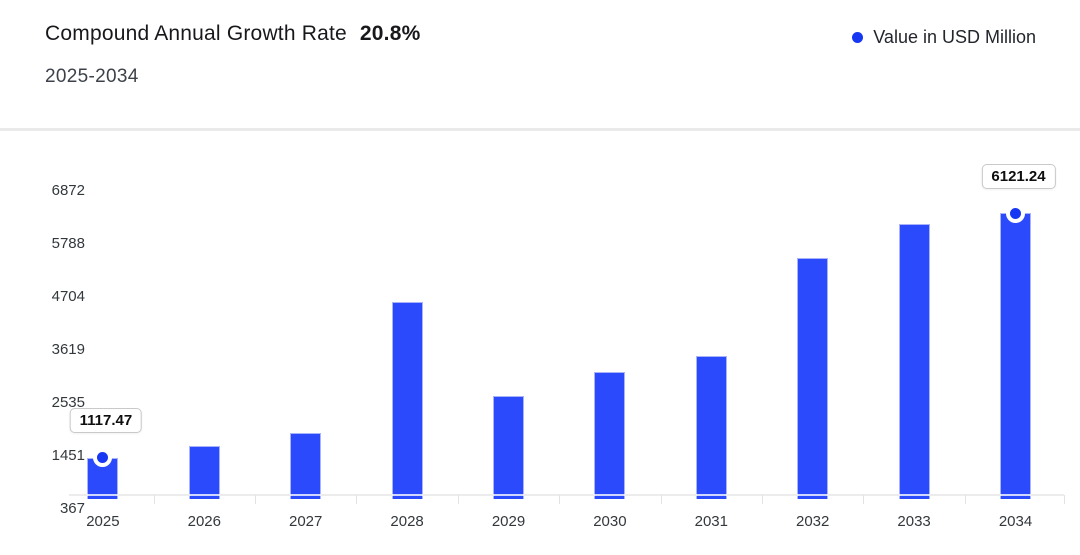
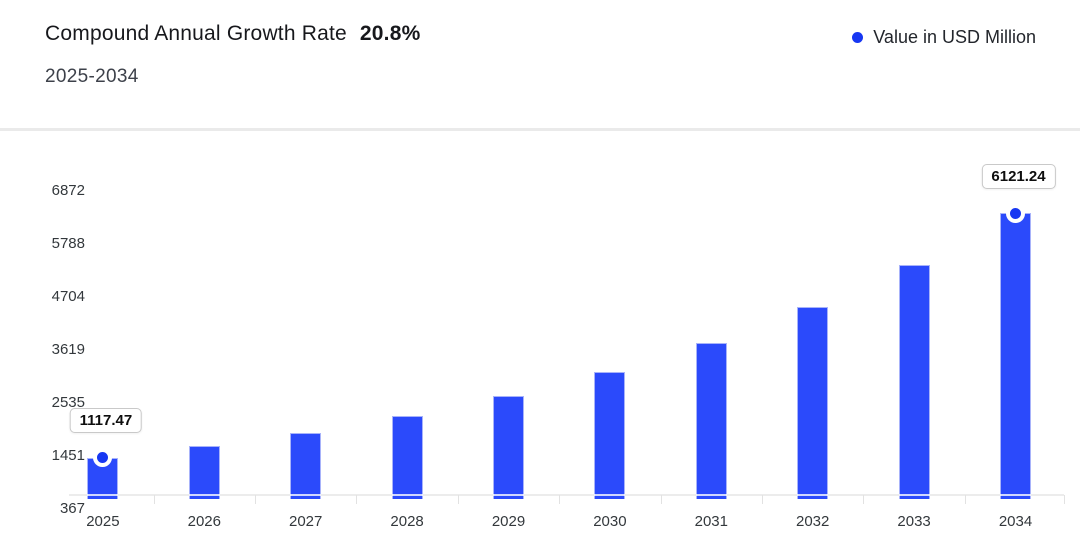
2028: 4300 -> 2000
2031: 3200 -> 3500
2032: 5200 -> 4200
2033: 5900 -> 5100
